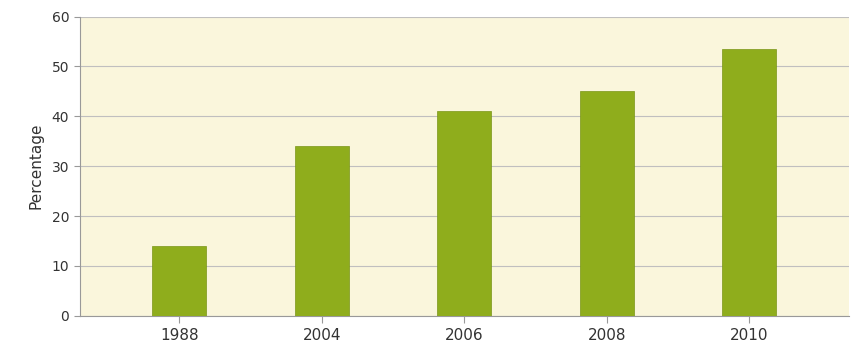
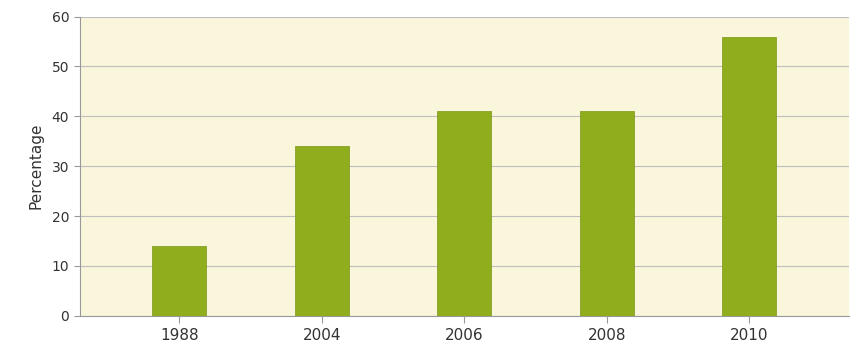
2008: 45.0 -> 41.0
2010: 53.5 -> 56.0
